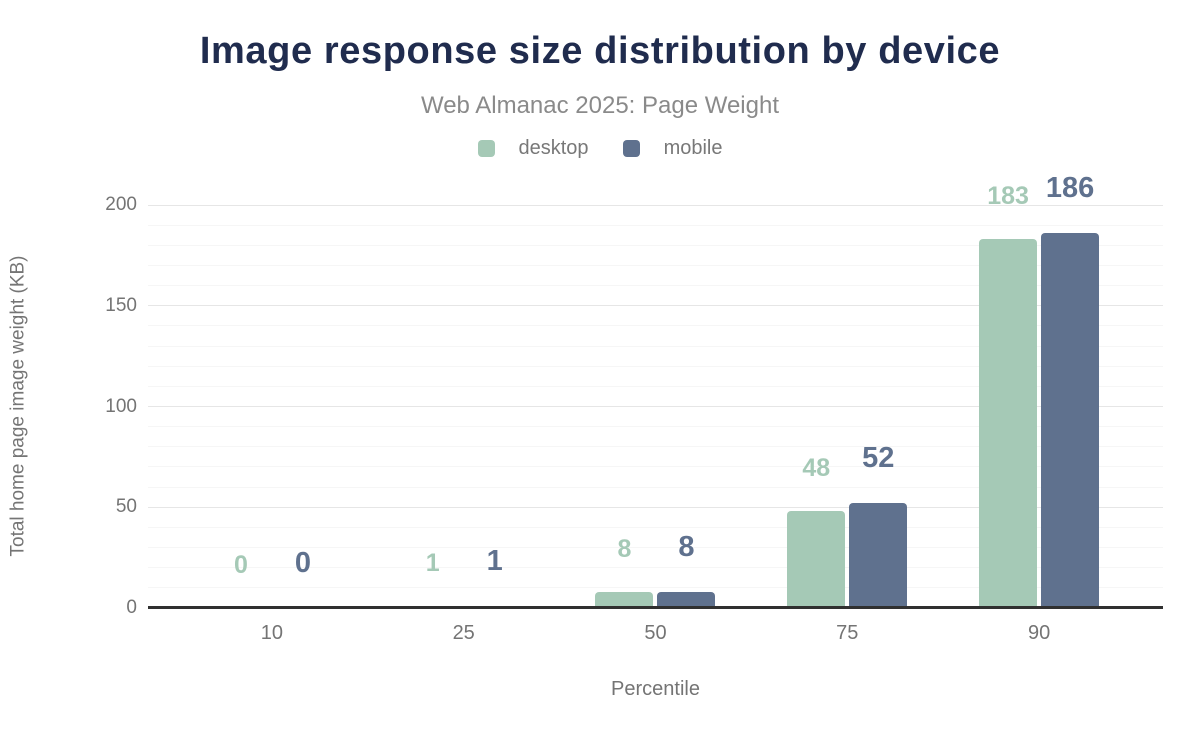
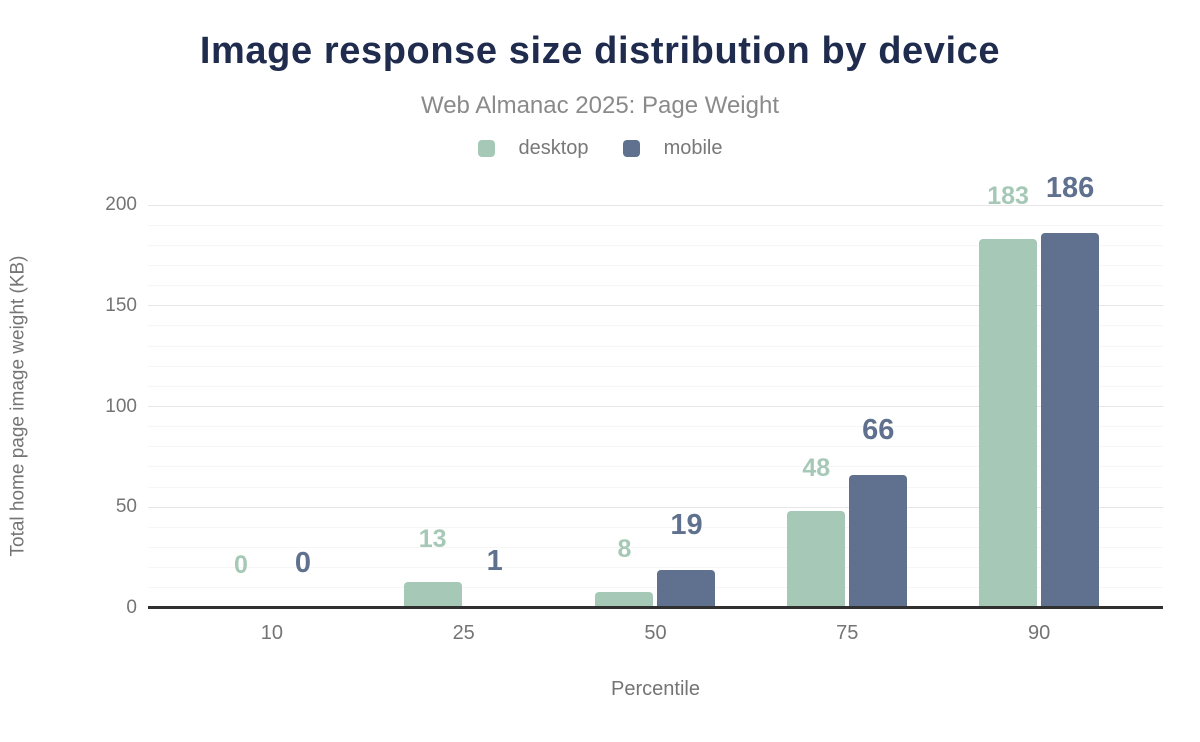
desktop/25: 1 -> 13
mobile/50: 8 -> 19
mobile/75: 52 -> 66
